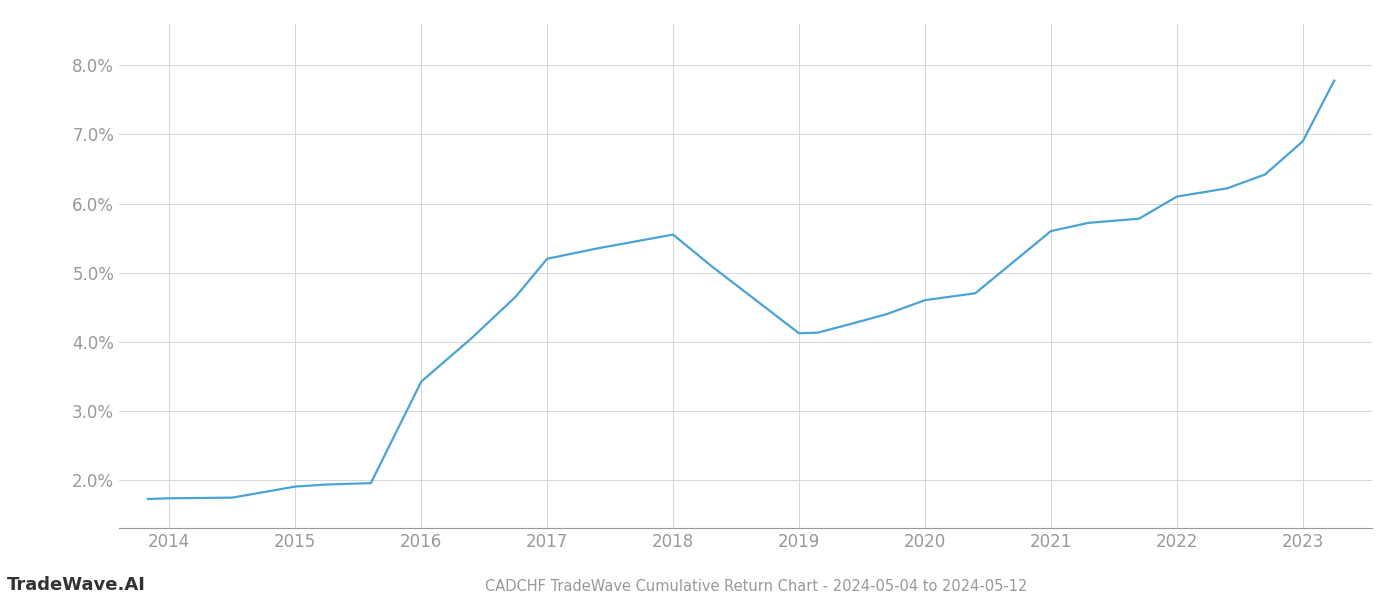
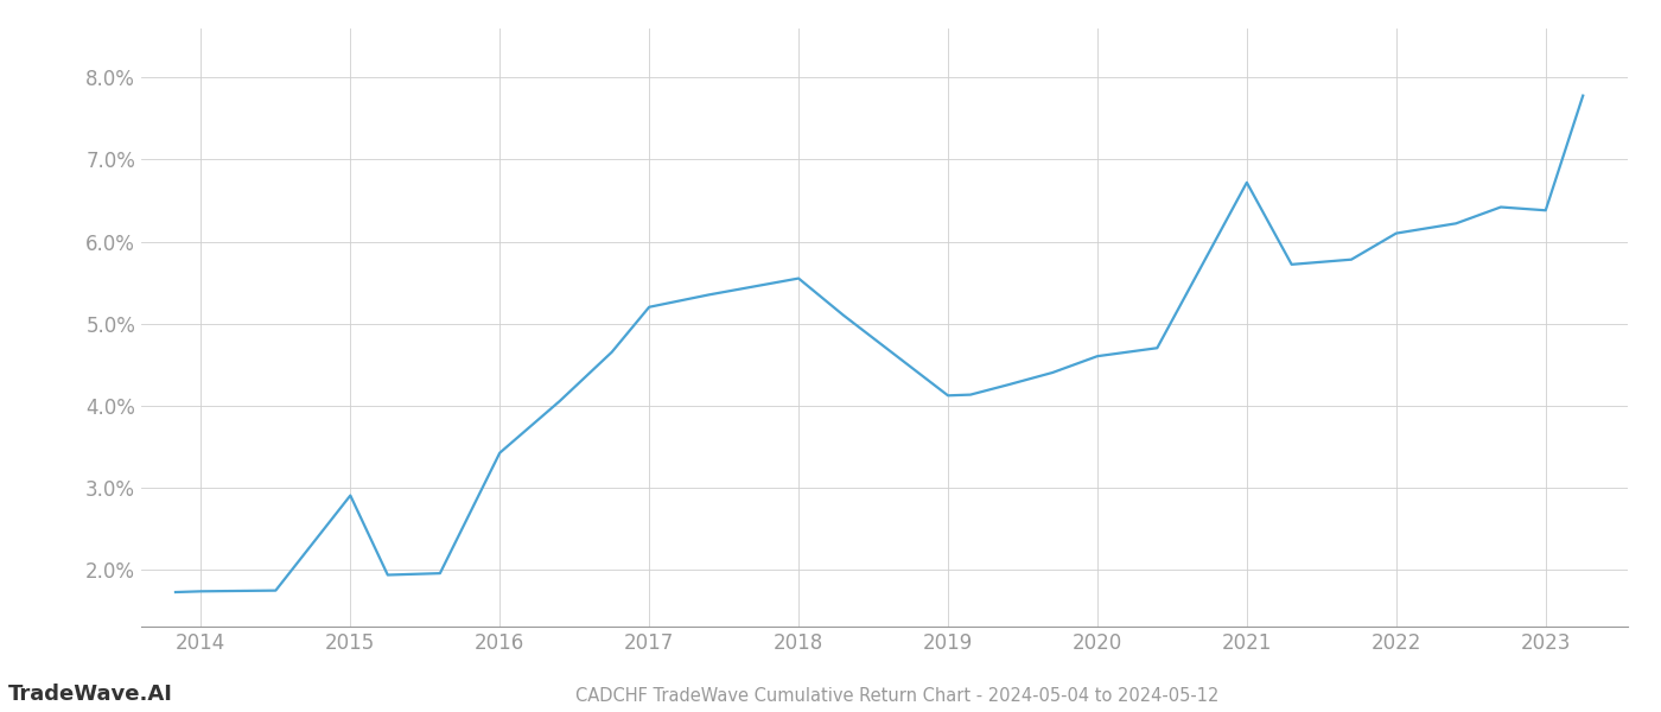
2015: 1.90% -> 2.90%
2021: 5.60% -> 6.72%
2023: 6.90% -> 6.38%
